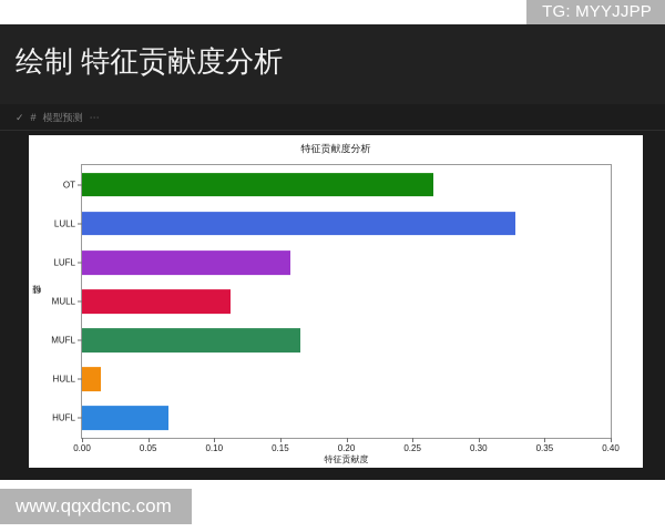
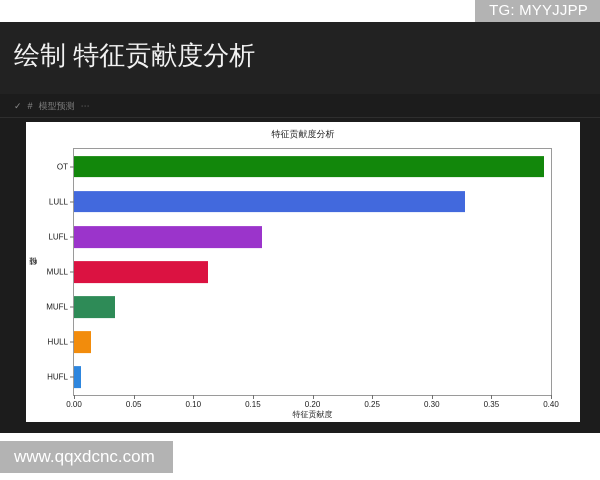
HUFL: 0.065 -> 0.006
MUFL: 0.165 -> 0.034
OT: 0.266 -> 0.394
